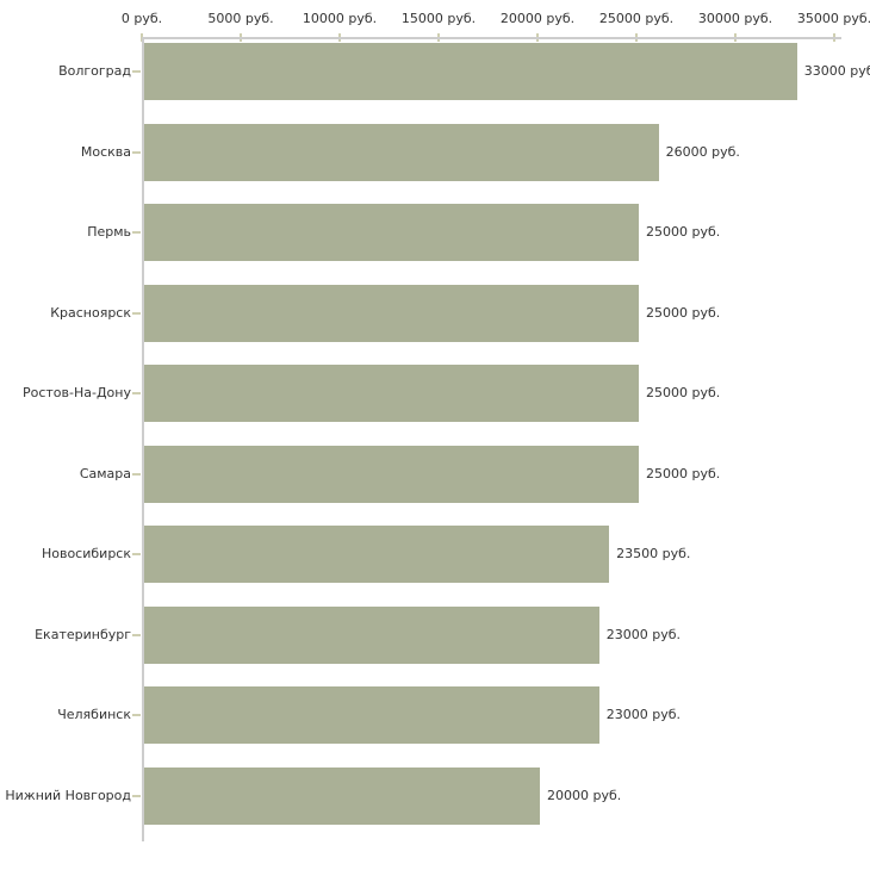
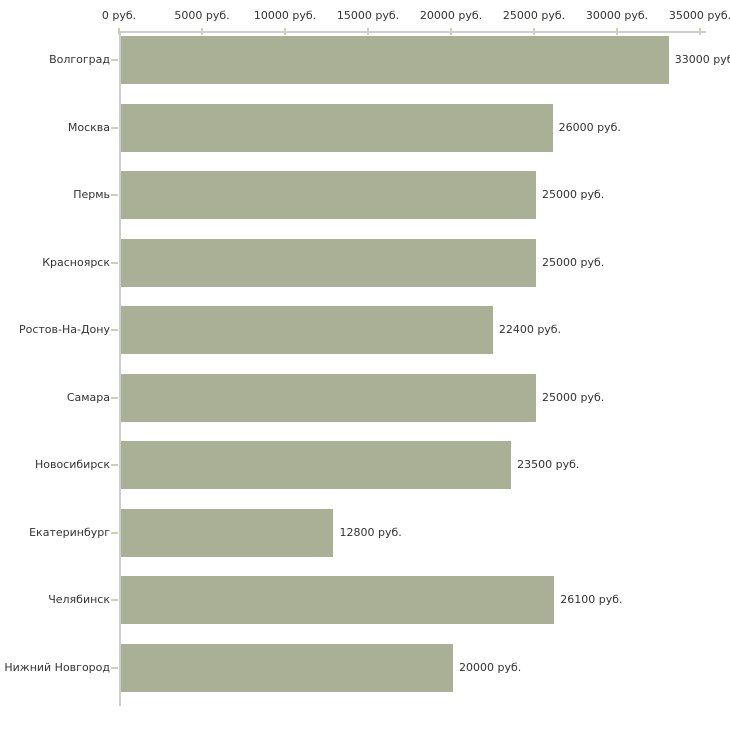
Ростов-На-Дону: 25000 -> 22400
Екатеринбург: 23000 -> 12800
Челябинск: 23000 -> 26100
